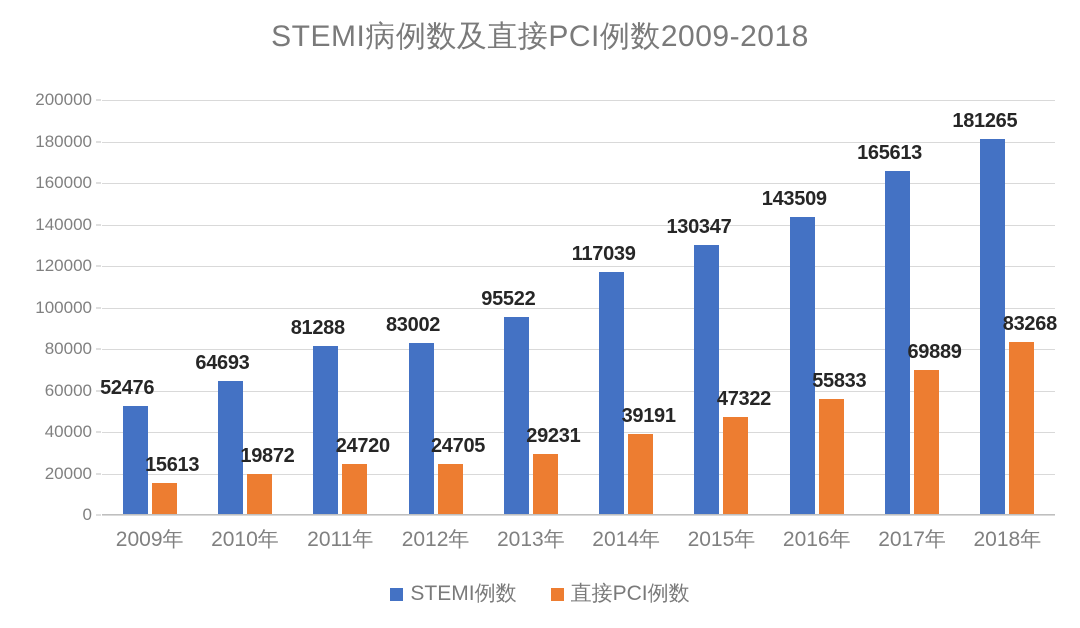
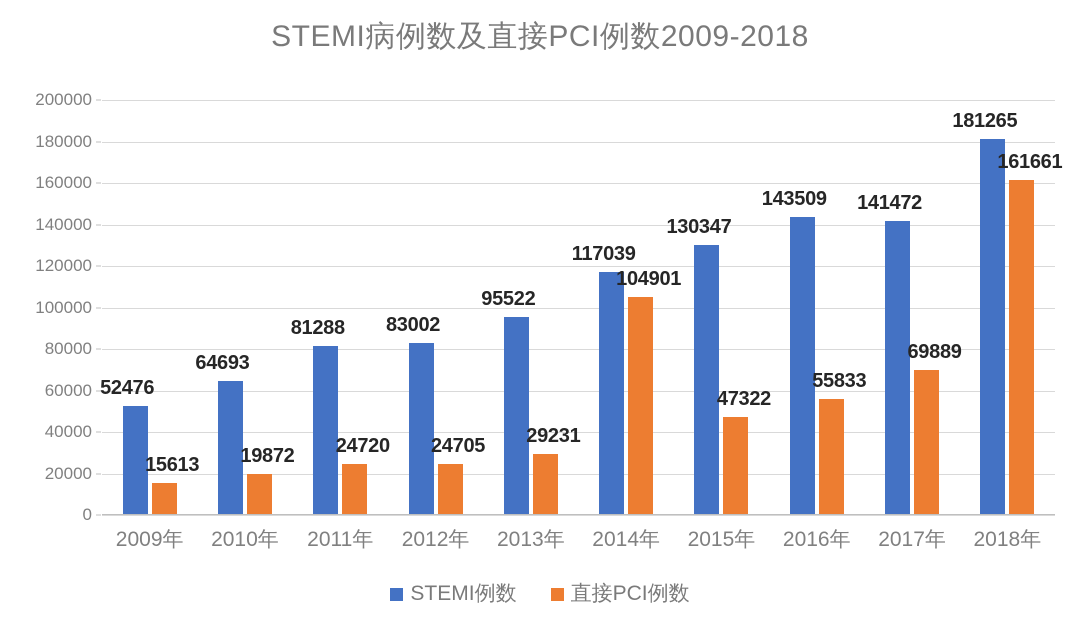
直接PCI例数/2014年: 39191 -> 104901
STEMI例数/2017年: 165613 -> 141472
直接PCI例数/2018年: 83268 -> 161661
